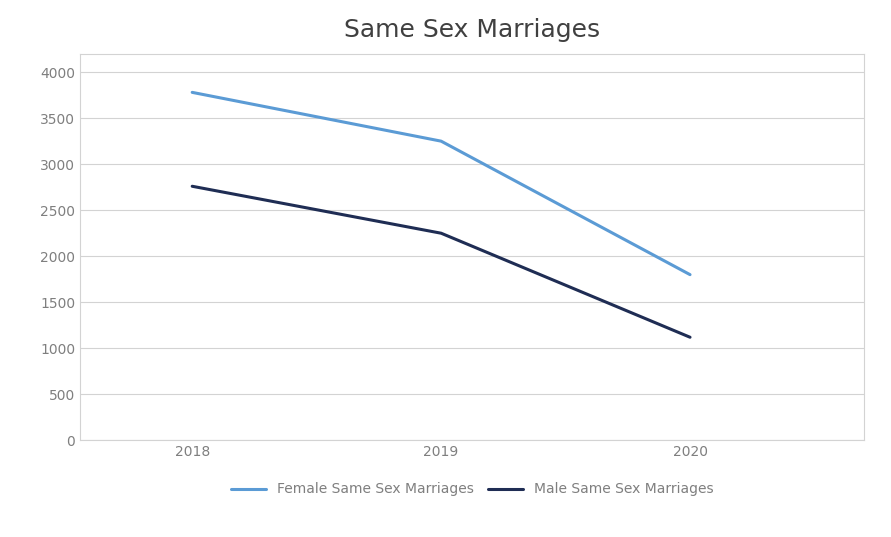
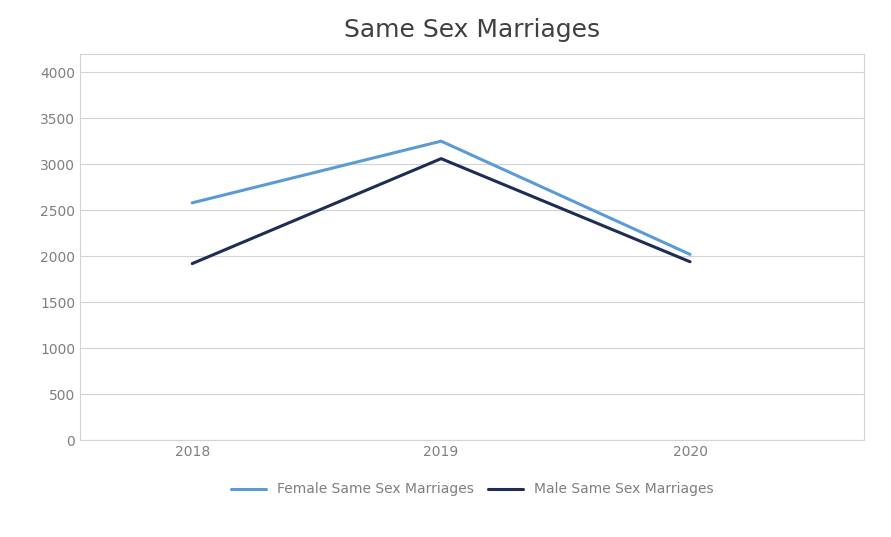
Female Same Sex Marriages/2018: 3780 -> 2580
Male Same Sex Marriages/2018: 2760 -> 1920
Male Same Sex Marriages/2019: 2250 -> 3060
Female Same Sex Marriages/2020: 1800 -> 2020
Male Same Sex Marriages/2020: 1120 -> 1940
